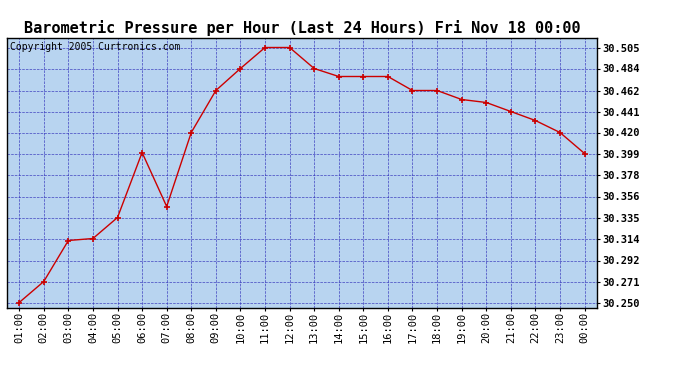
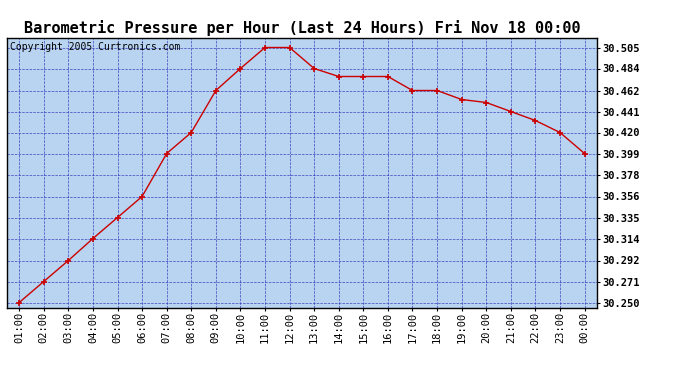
03:00: 30.312 -> 30.292
06:00: 30.400 -> 30.356
07:00: 30.346 -> 30.399
